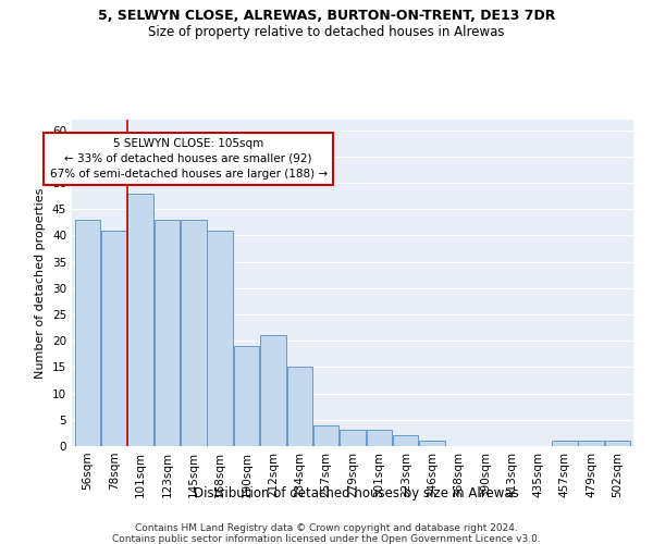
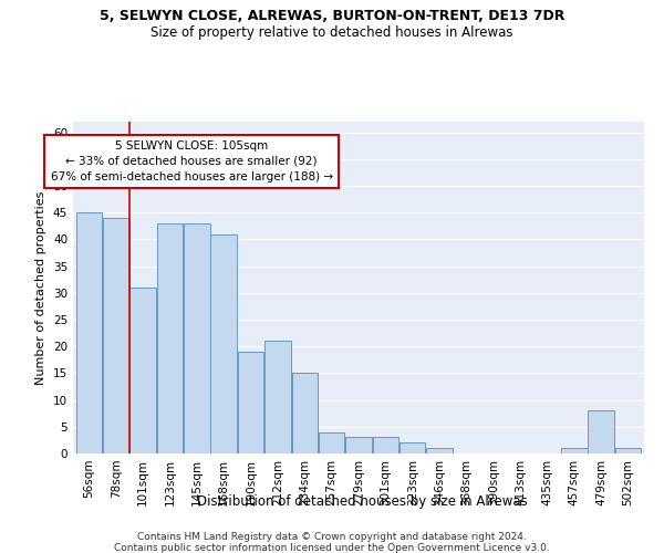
56sqm: 43 -> 45
78sqm: 41 -> 44
101sqm: 48 -> 31
479sqm: 1 -> 8
